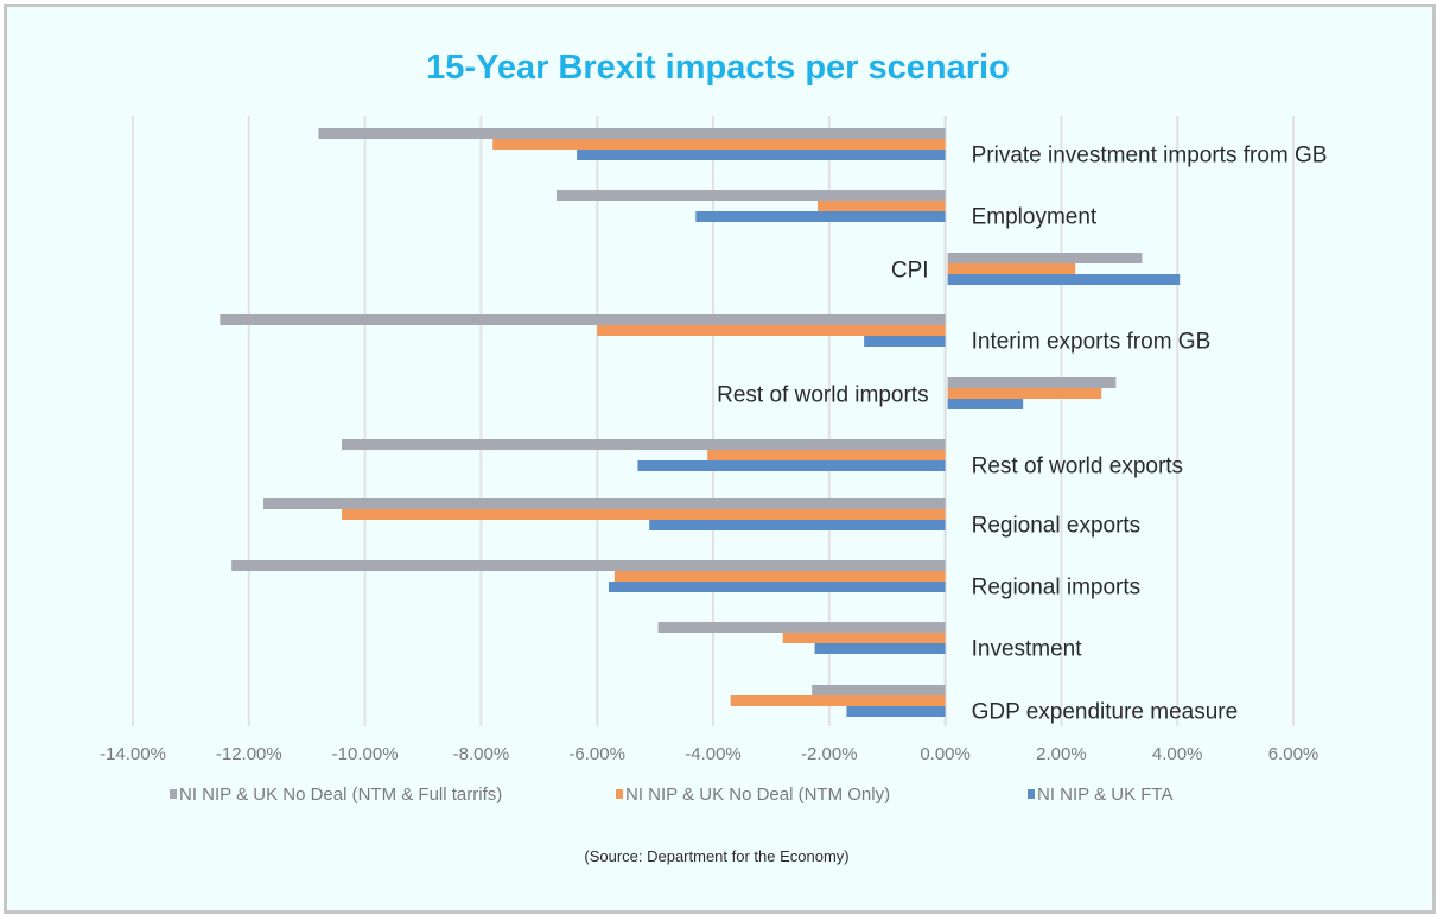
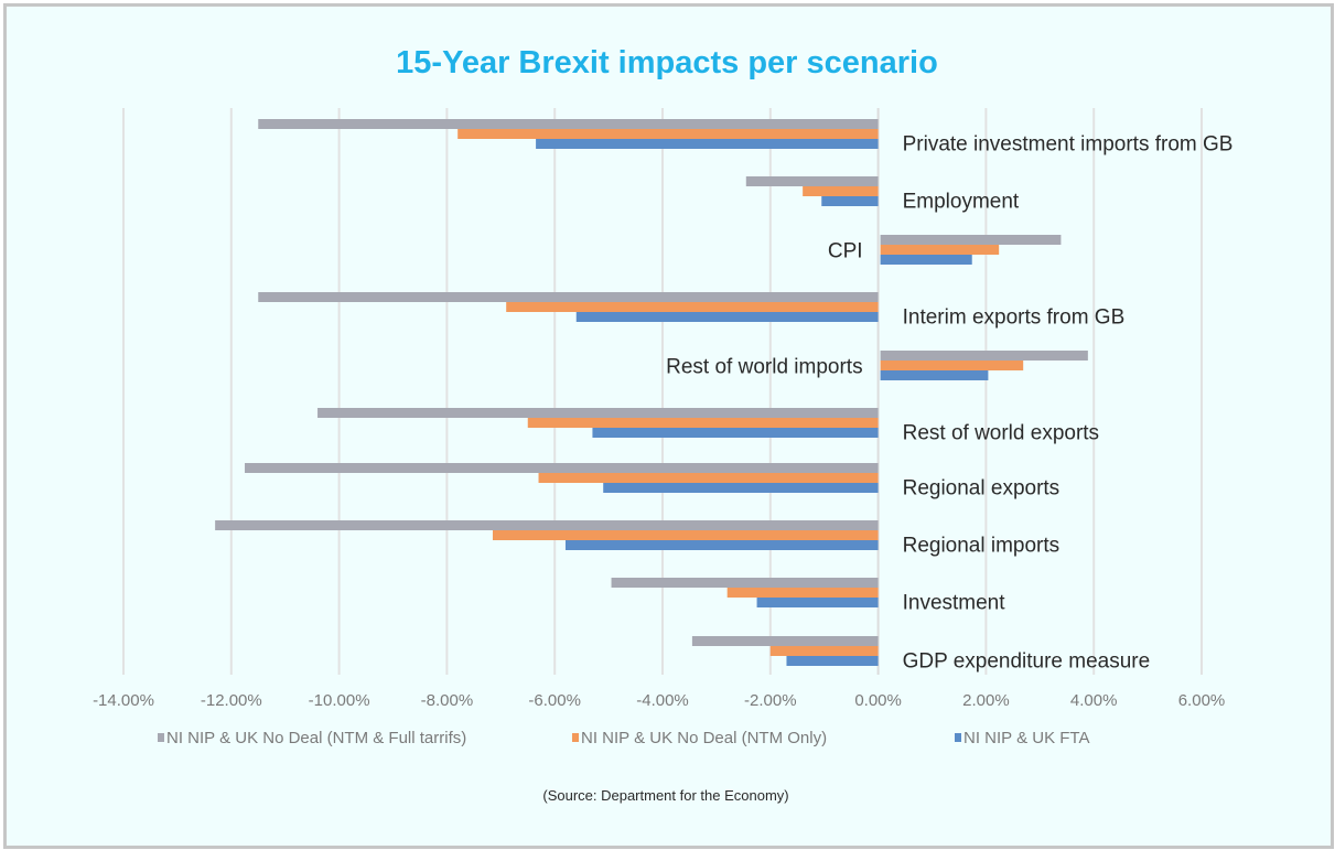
NI NIP & UK No Deal (NTM & Full tarrifs)/Private investment imports from GB: -10.8% -> -11.5%
NI NIP & UK No Deal (NTM & Full tarrifs)/Employment: -6.7% -> -2.5%
NI NIP & UK No Deal (NTM Only)/Employment: -2.2% -> -1.4%
NI NIP & UK FTA/Employment: -4.3% -> -1.1%
NI NIP & UK FTA/CPI: 4.0% -> 1.7%
NI NIP & UK No Deal (NTM & Full tarrifs)/Interim exports from GB: -12.5% -> -11.5%
NI NIP & UK No Deal (NTM Only)/Interim exports from GB: -6.0% -> -6.9%
NI NIP & UK FTA/Interim exports from GB: -1.4% -> -5.6%
NI NIP & UK No Deal (NTM & Full tarrifs)/Rest of world imports: 2.9% -> 3.9%
NI NIP & UK FTA/Rest of world imports: 1.3% -> 2.0%
NI NIP & UK No Deal (NTM Only)/Rest of world exports: -4.1% -> -6.5%
NI NIP & UK No Deal (NTM Only)/Regional exports: -10.4% -> -6.3%
NI NIP & UK No Deal (NTM Only)/Regional imports: -5.7% -> -7.2%
NI NIP & UK No Deal (NTM & Full tarrifs)/GDP expenditure measure: -2.3% -> -3.5%
NI NIP & UK No Deal (NTM Only)/GDP expenditure measure: -3.7% -> -2.0%
